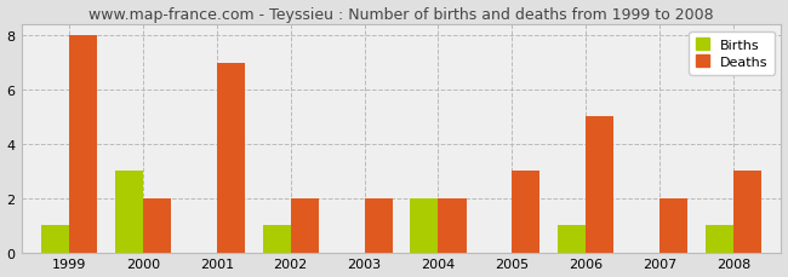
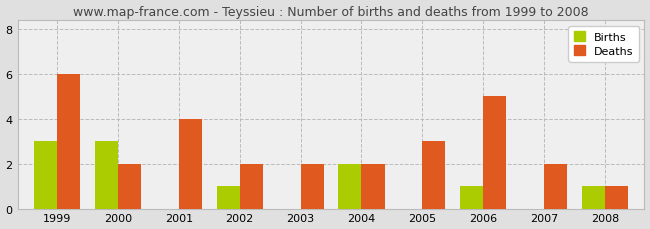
Births/1999: 1 -> 3
Deaths/1999: 8 -> 6
Deaths/2001: 7 -> 4
Deaths/2008: 3 -> 1
